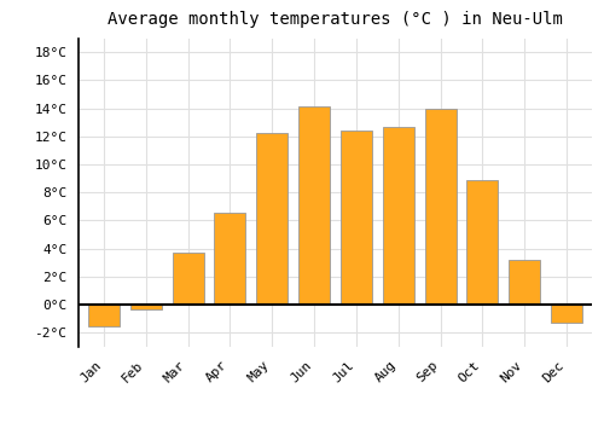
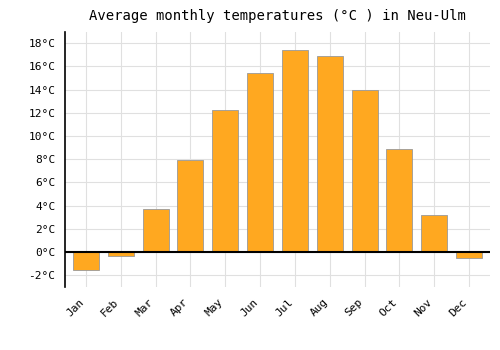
Apr: 6.6°C -> 7.9°C
Jun: 14.1°C -> 15.4°C
Jul: 12.4°C -> 17.4°C
Aug: 12.7°C -> 16.9°C
Dec: -1.3°C -> -0.5°C
